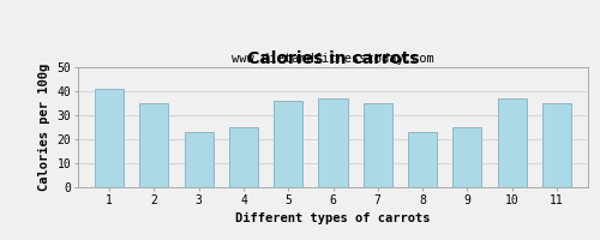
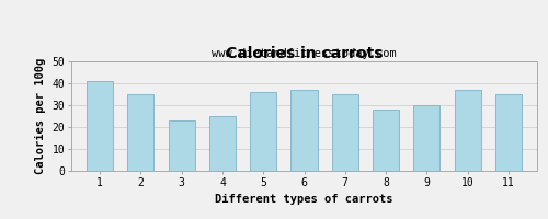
8: 23 -> 28
9: 25 -> 30
